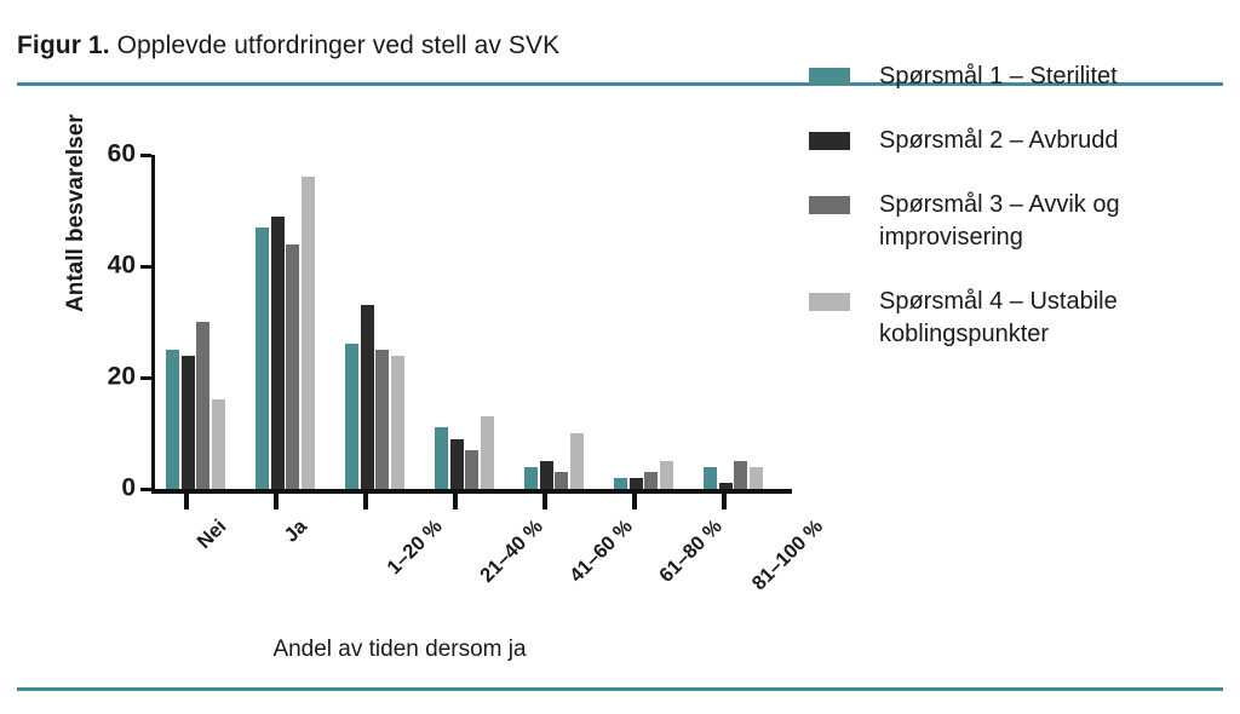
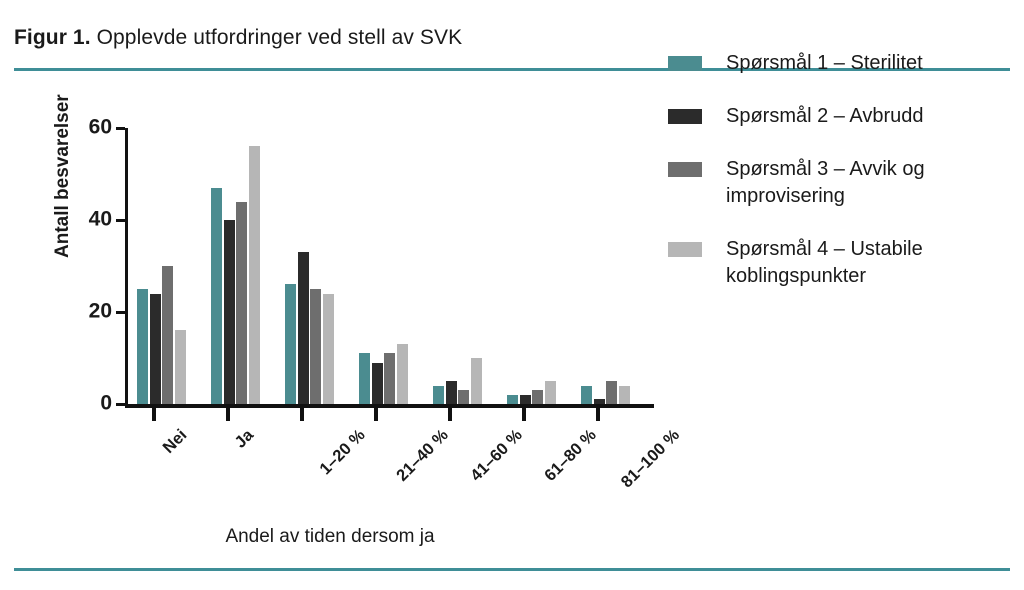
Spørsmål 2 – Avbrudd/Ja: 49 -> 40
Spørsmål 3 – Avvik og improvisering/21–40 %: 7 -> 11
